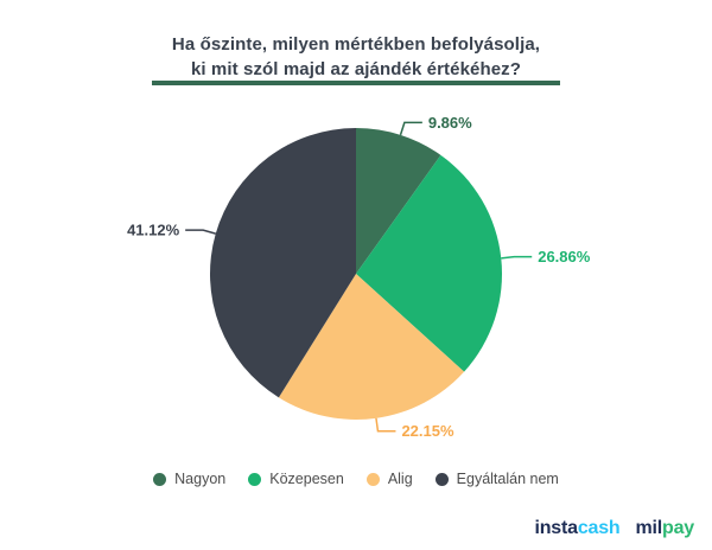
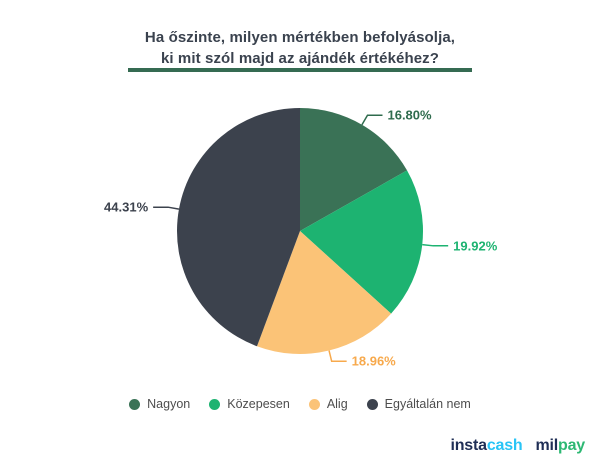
Nagyon: 9.86% -> 16.80%
Közepesen: 26.86% -> 19.92%
Alig: 22.15% -> 18.96%
Egyáltalán nem: 41.12% -> 44.31%
